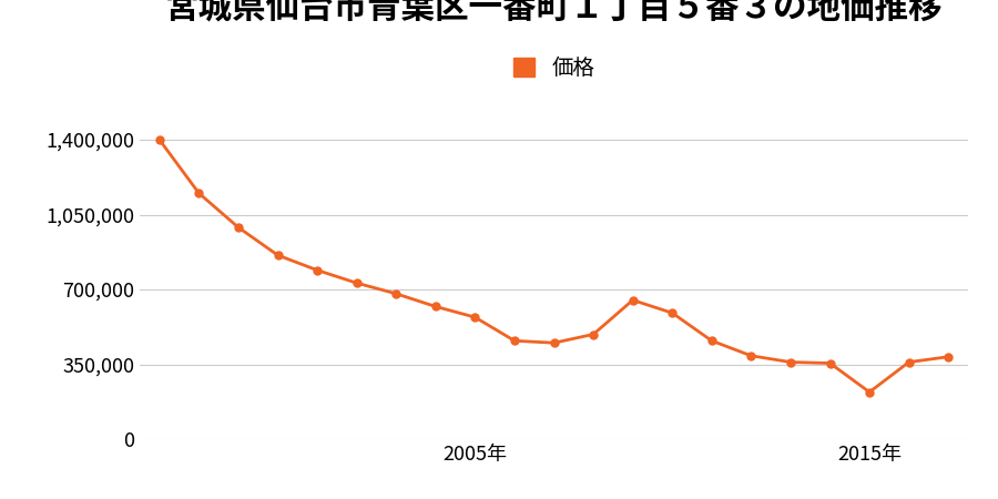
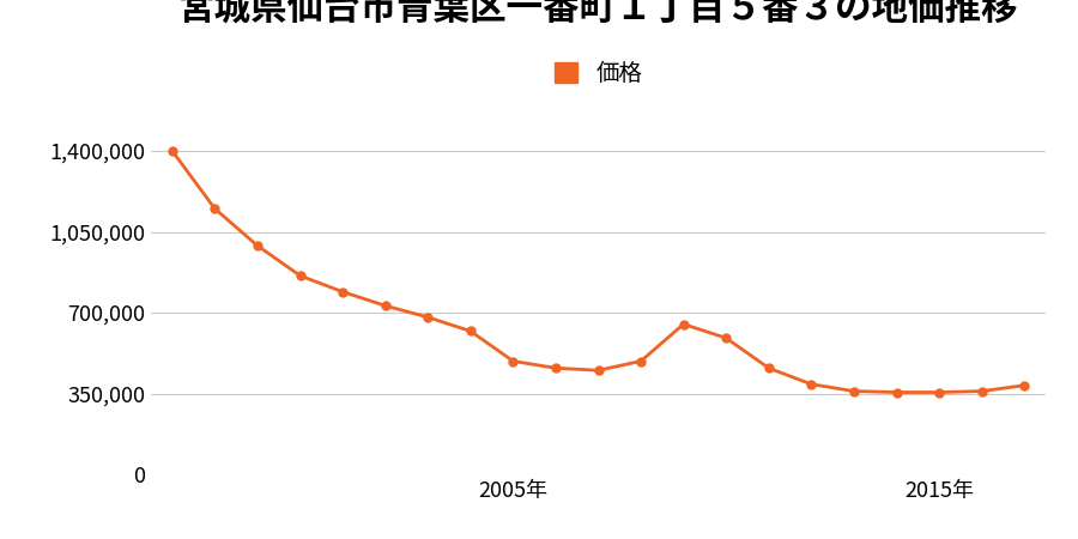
2005年: 570,000 -> 490,000
2015年: 220,000 -> 360,000
